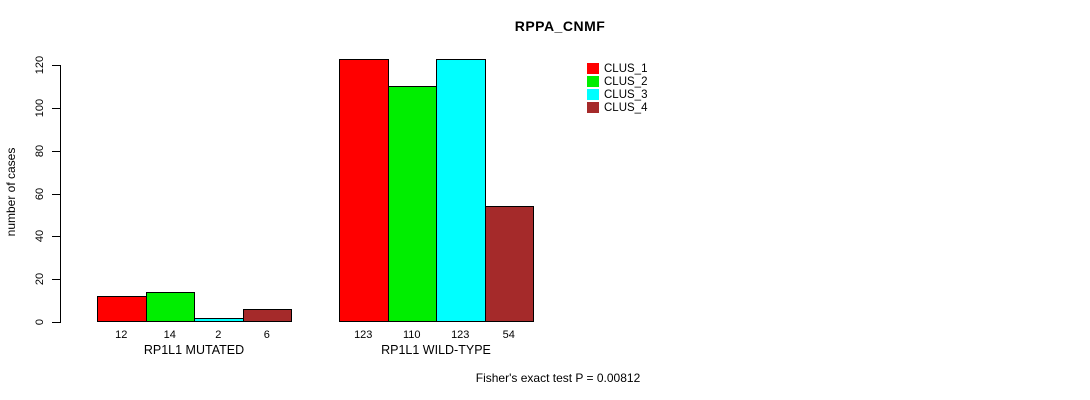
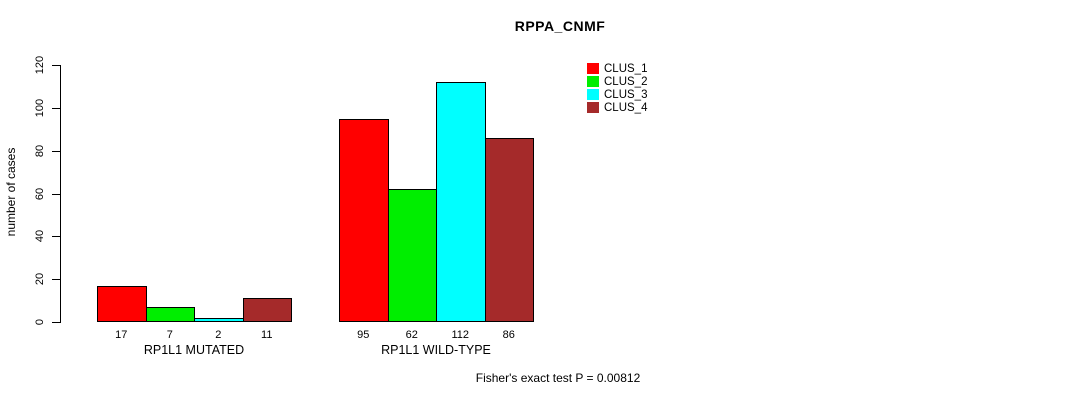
CLUS_1/RP1L1 MUTATED: 12 -> 17
CLUS_2/RP1L1 MUTATED: 14 -> 7
CLUS_4/RP1L1 MUTATED: 6 -> 11
CLUS_1/RP1L1 WILD-TYPE: 123 -> 95
CLUS_2/RP1L1 WILD-TYPE: 110 -> 62
CLUS_3/RP1L1 WILD-TYPE: 123 -> 112
CLUS_4/RP1L1 WILD-TYPE: 54 -> 86
